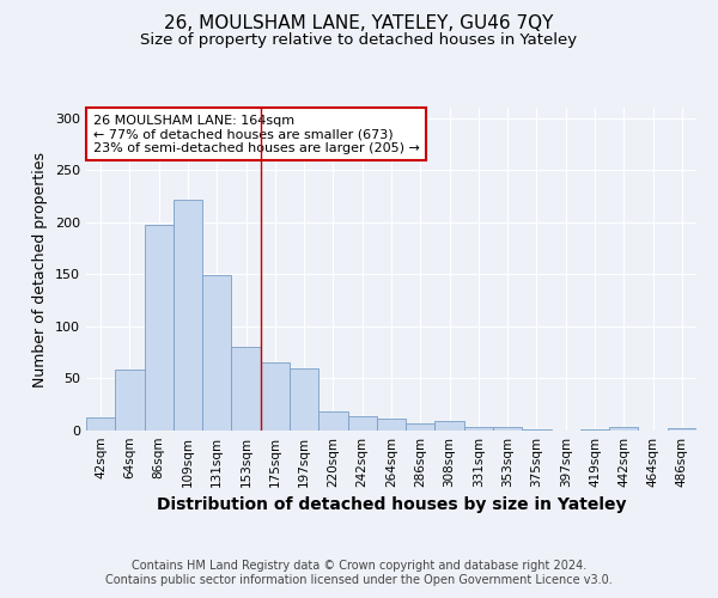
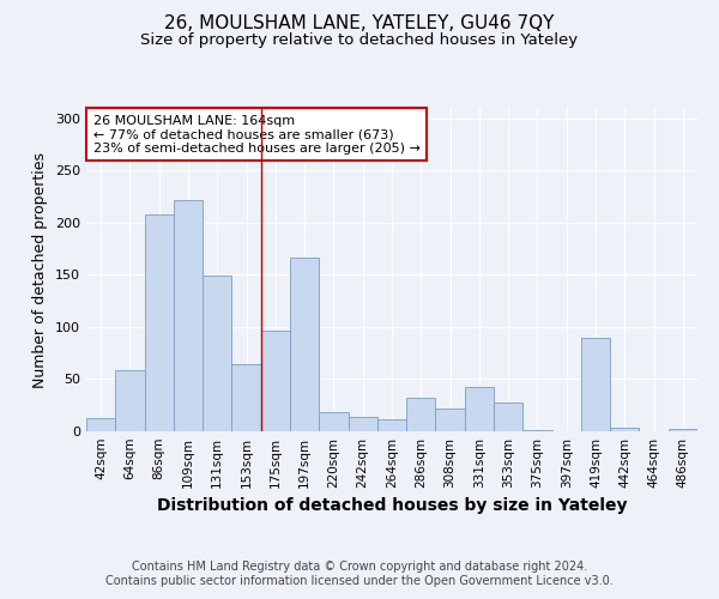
86sqm: 197 -> 208
153sqm: 80 -> 64
175sqm: 65 -> 96
197sqm: 60 -> 166
286sqm: 7 -> 32
308sqm: 9 -> 22
331sqm: 3 -> 42
353sqm: 4 -> 28
419sqm: 1 -> 90
